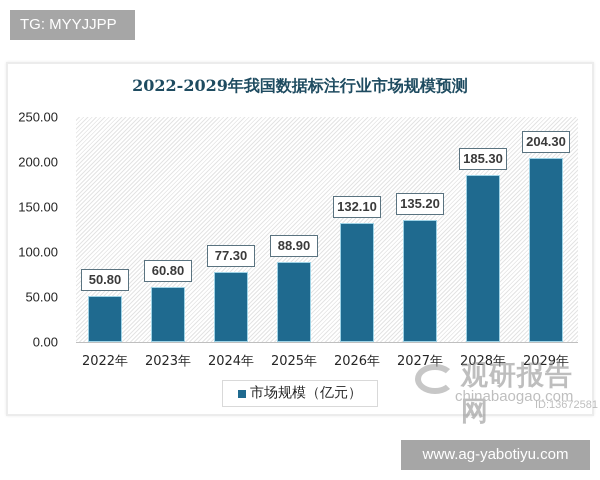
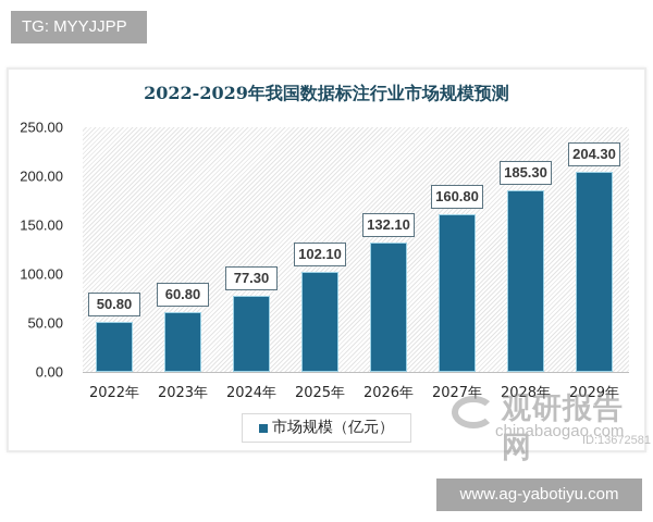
2025年: 88.90 -> 102.10
2027年: 135.20 -> 160.80
